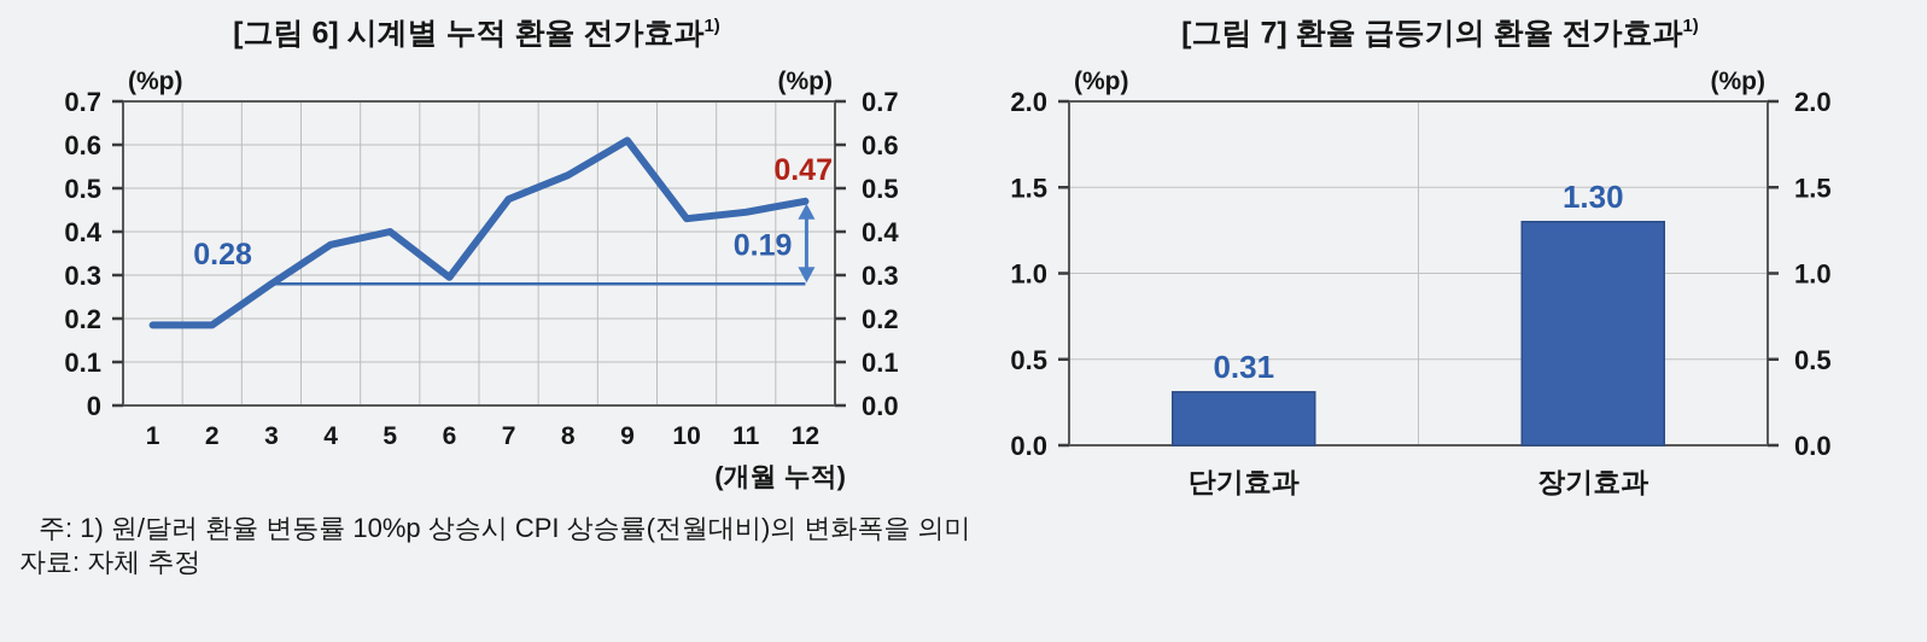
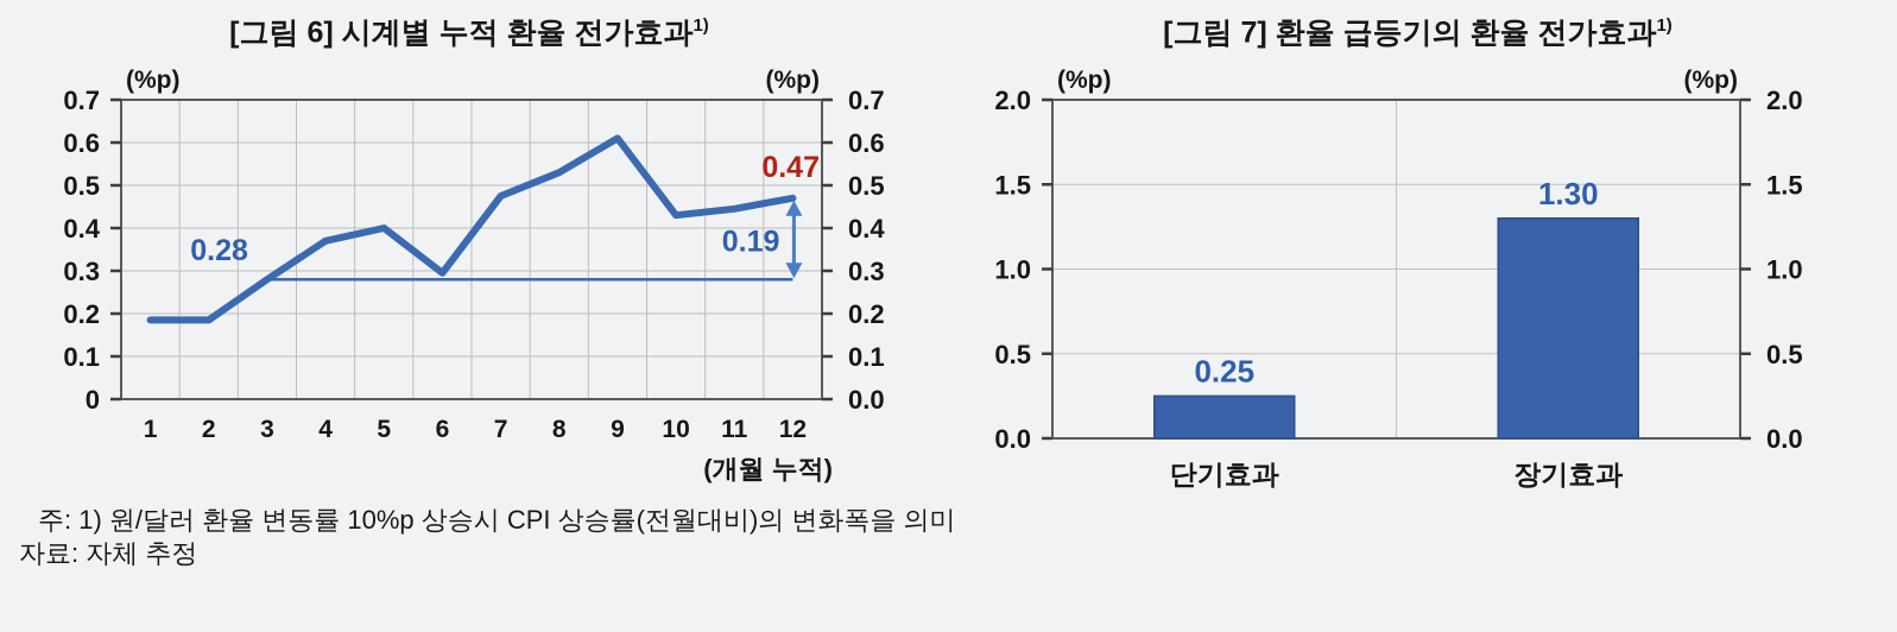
[그림 7] 환율 급등기의 환율 전가효과1)/단기효과: 0.31 -> 0.25
